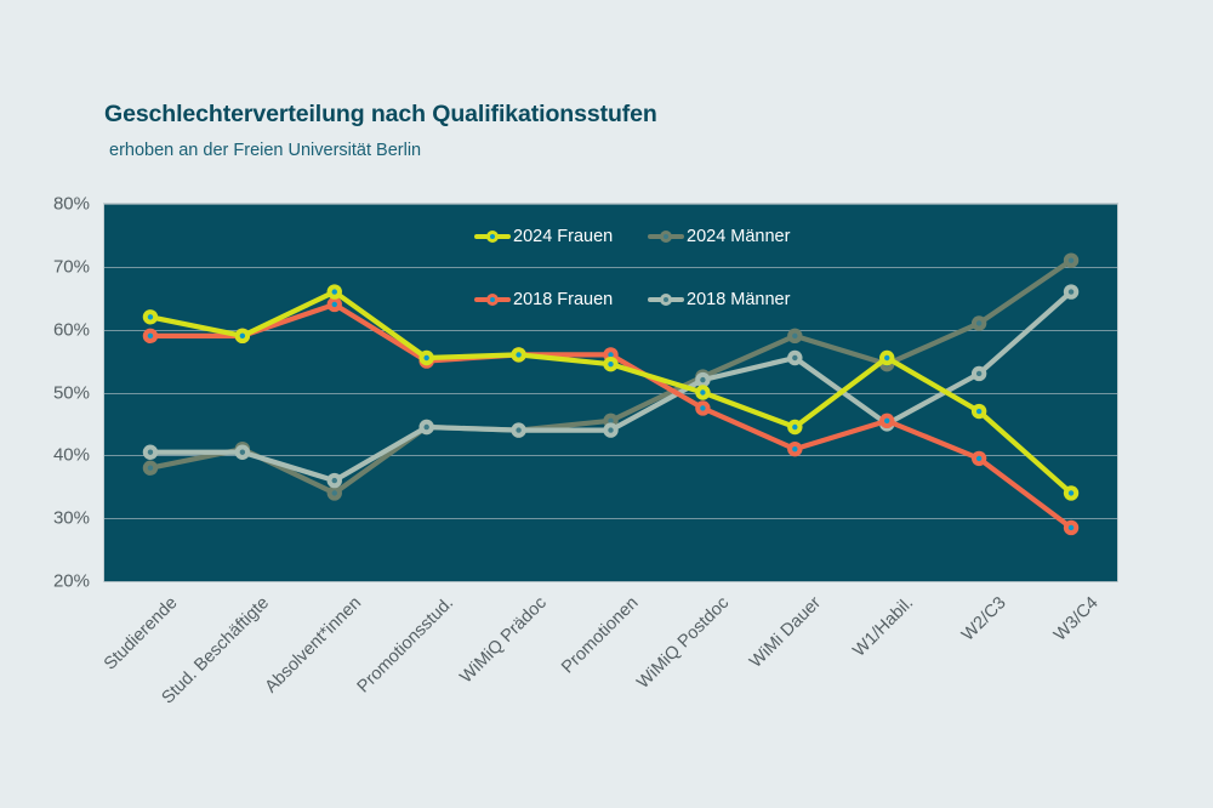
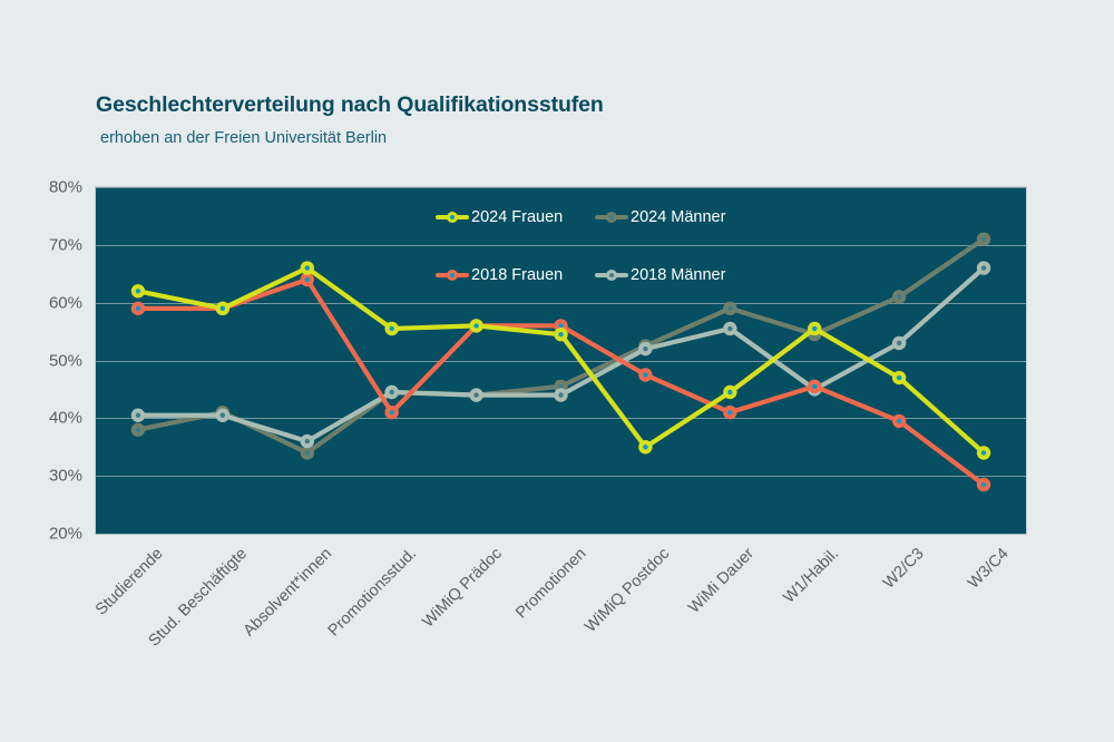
2018 Frauen/Promotionsstud.: 55% -> 41%
2024 Frauen/WiMiQ Postdoc: 50% -> 35%
